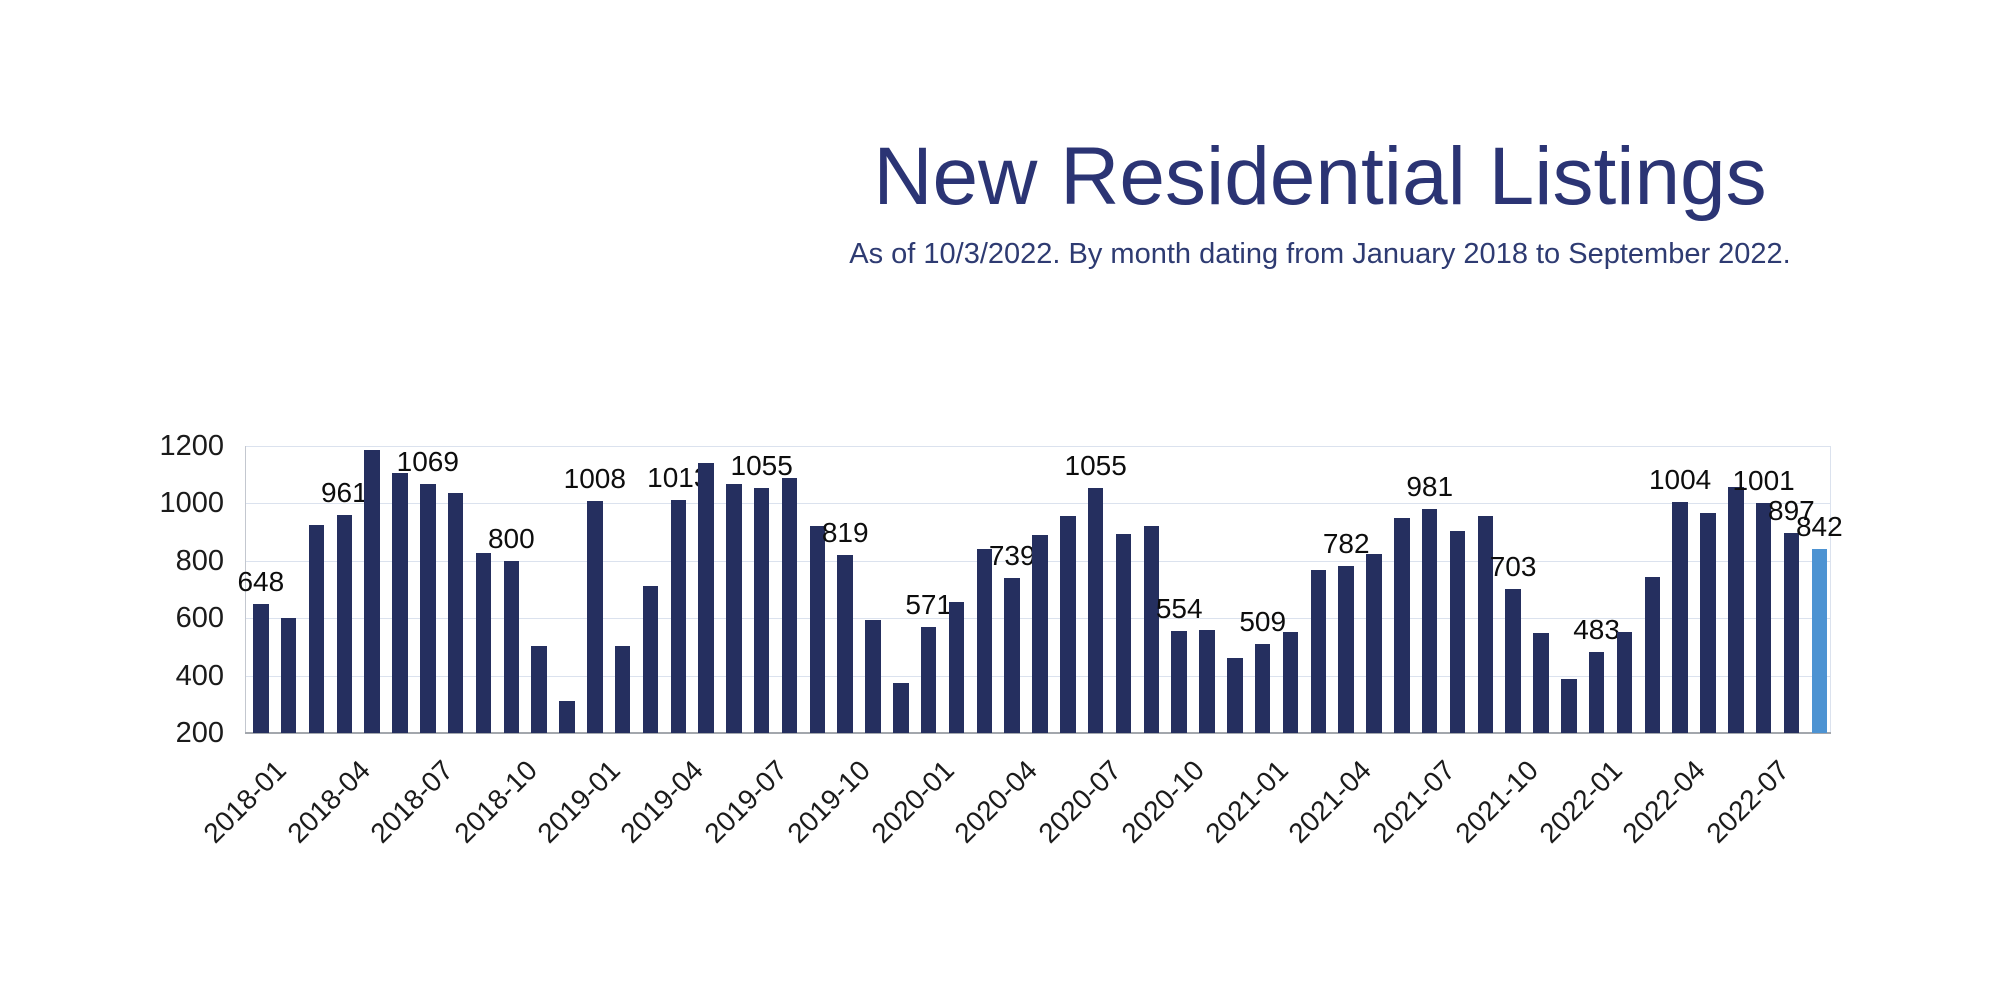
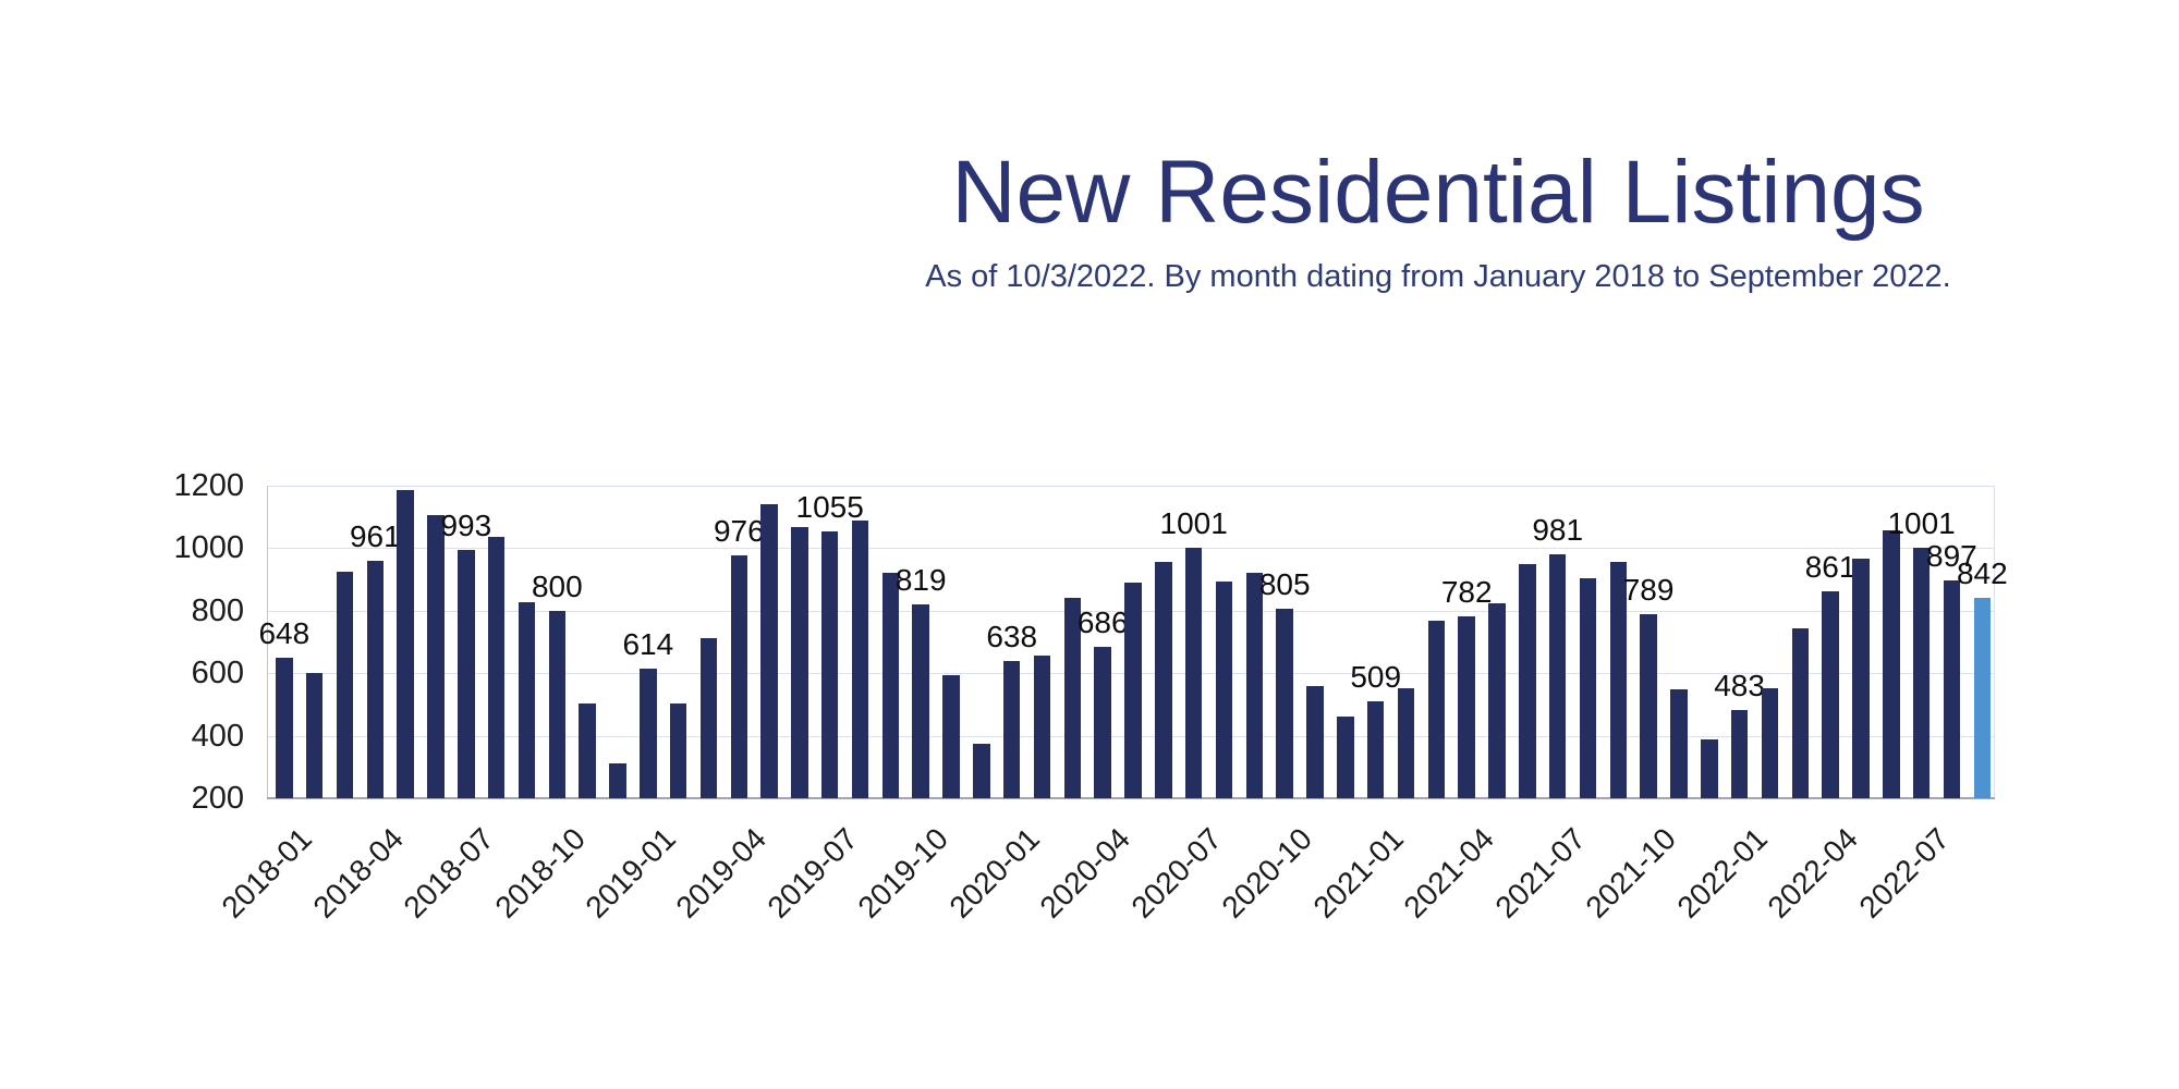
2018-07: 1069 -> 993
2019-01: 1008 -> 614
2019-04: 1013 -> 976
2020-01: 571 -> 638
2020-04: 739 -> 686
2020-07: 1055 -> 1001
2020-10: 554 -> 805
2021-10: 703 -> 789
2022-04: 1004 -> 861
